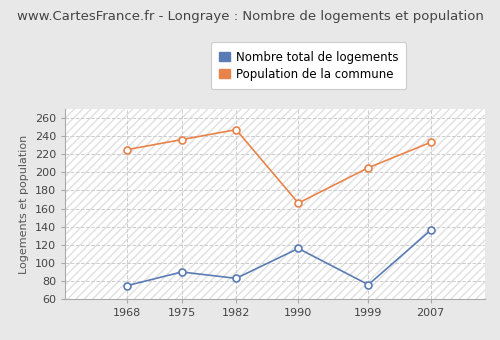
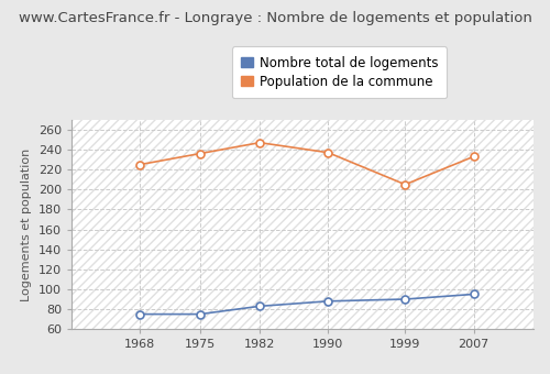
Nombre total de logements/1975: 90 -> 75
Nombre total de logements/1990: 116 -> 88
Population de la commune/1990: 166 -> 237
Nombre total de logements/1999: 76 -> 90
Nombre total de logements/2007: 136 -> 95
